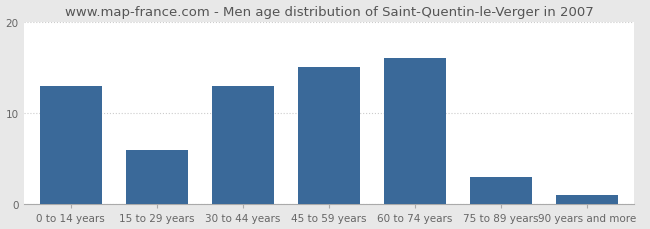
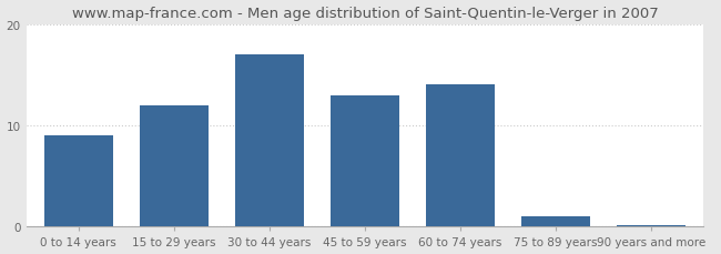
0 to 14 years: 13.0 -> 9.0
15 to 29 years: 6.0 -> 12.0
30 to 44 years: 13.0 -> 17.0
45 to 59 years: 15.0 -> 13.0
60 to 74 years: 16.0 -> 14.0
75 to 89 years: 3.0 -> 1.0
90 years and more: 1.0 -> 0.1
